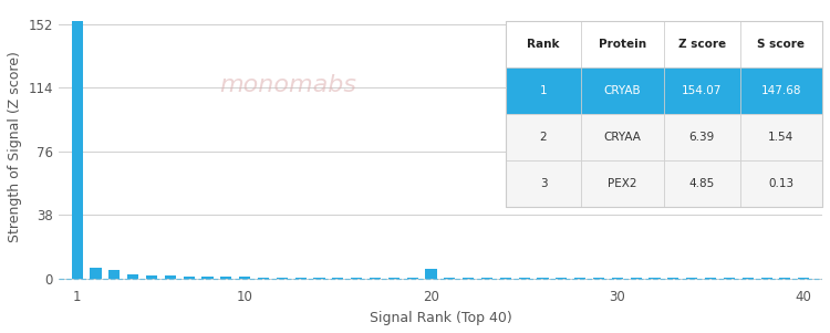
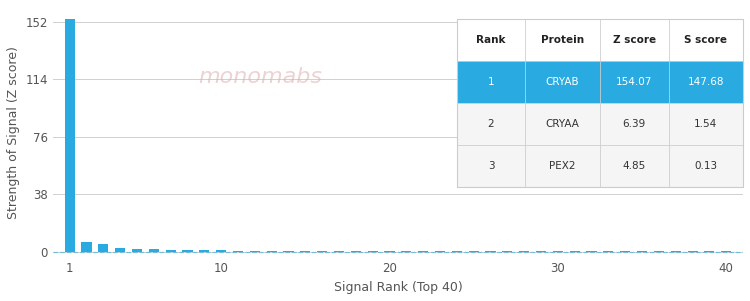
20: 6 -> 0
